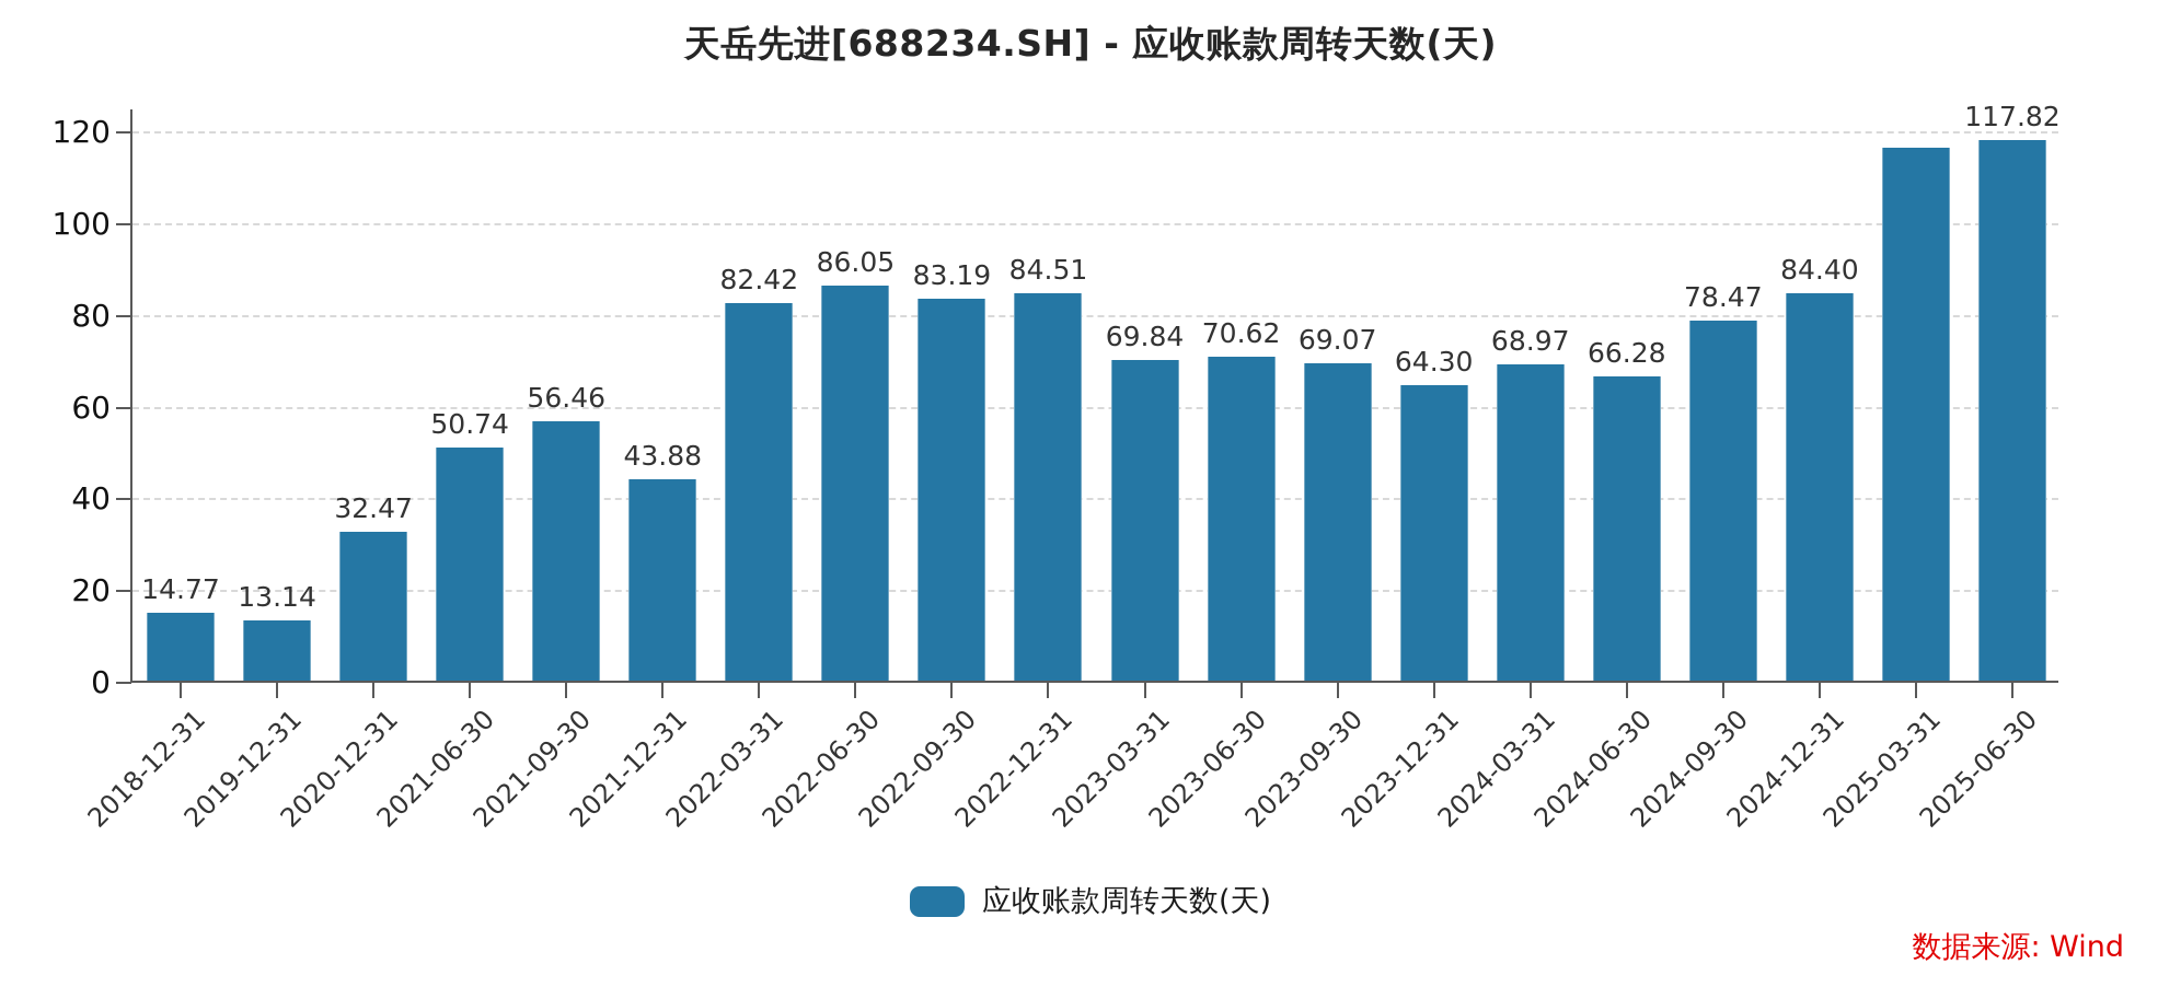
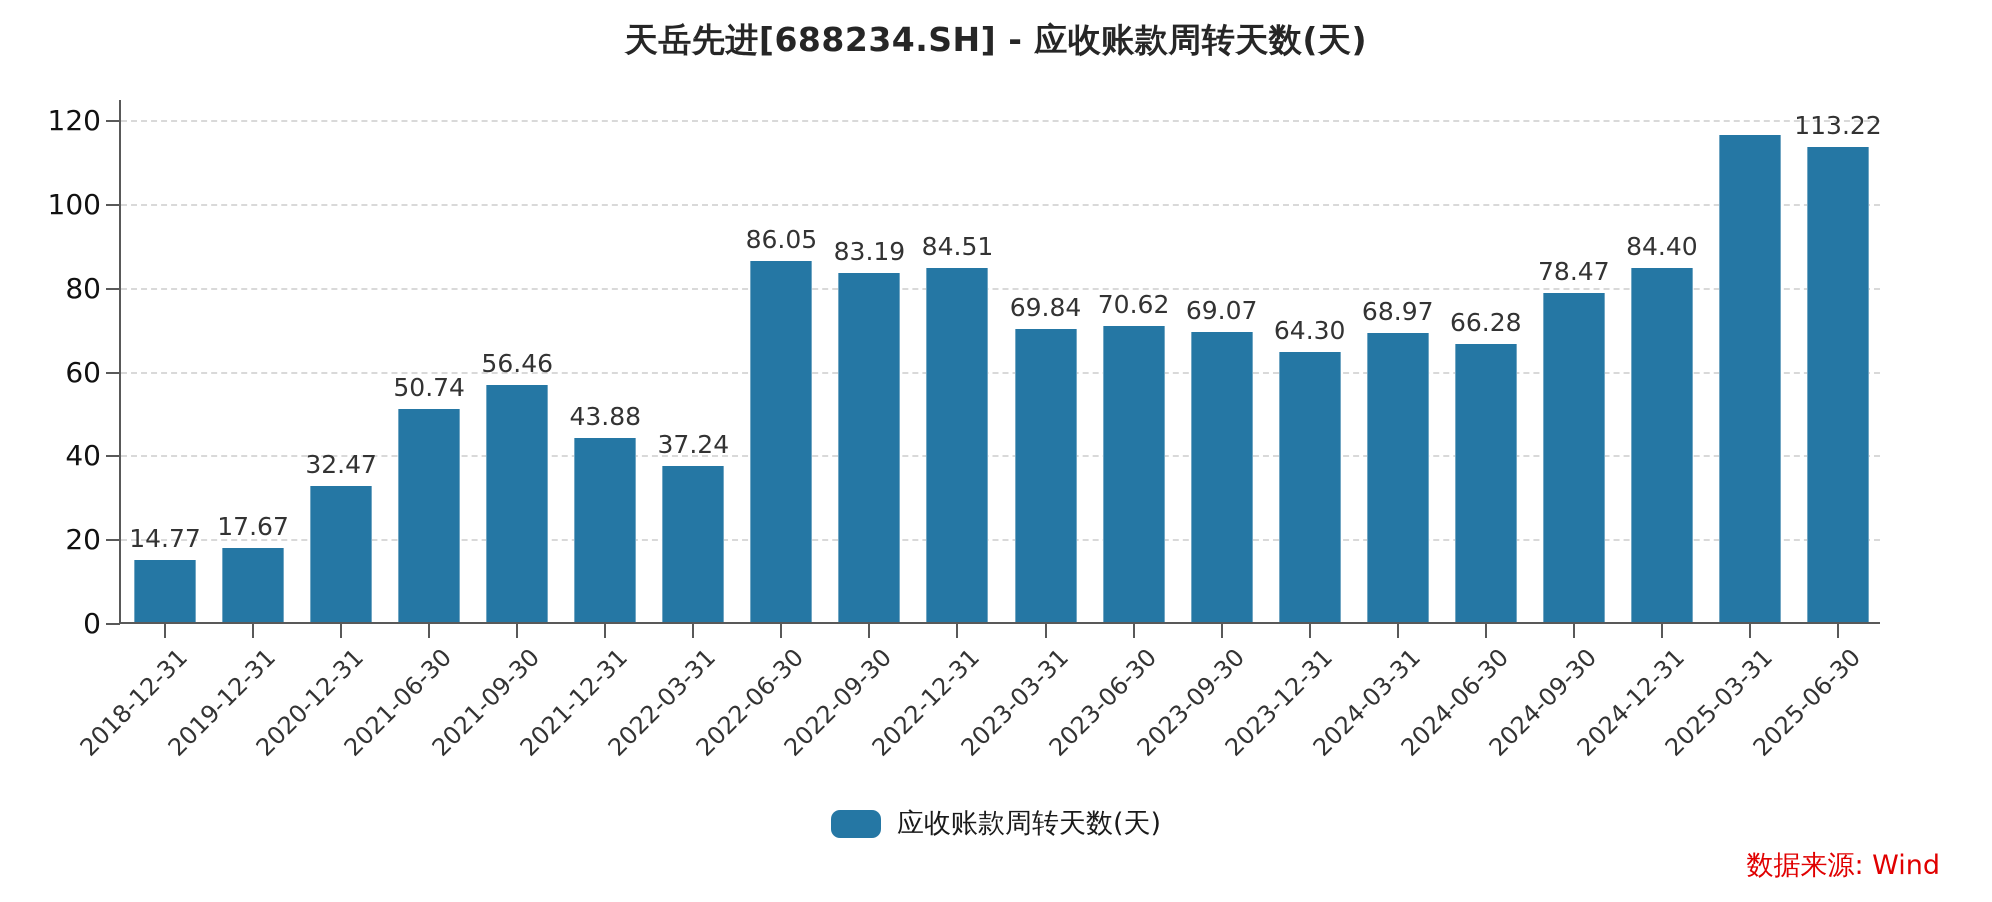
2019-12-31: 13.14 -> 17.67
2022-03-31: 82.42 -> 37.24
2025-06-30: 117.82 -> 113.22
